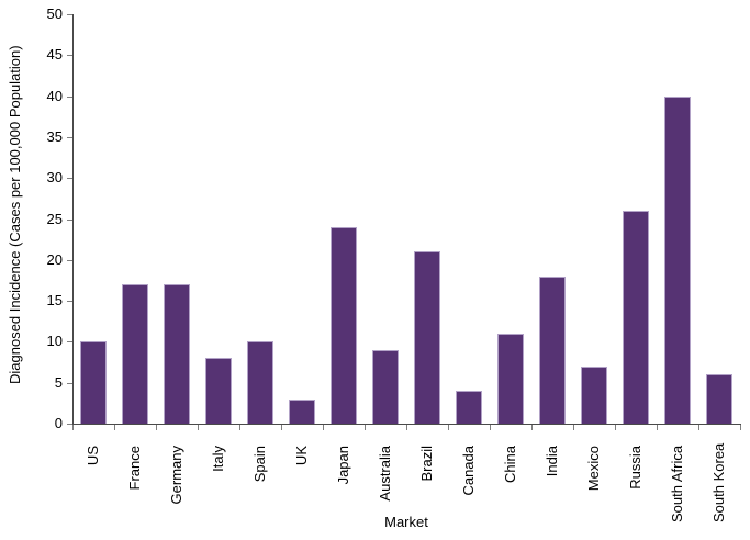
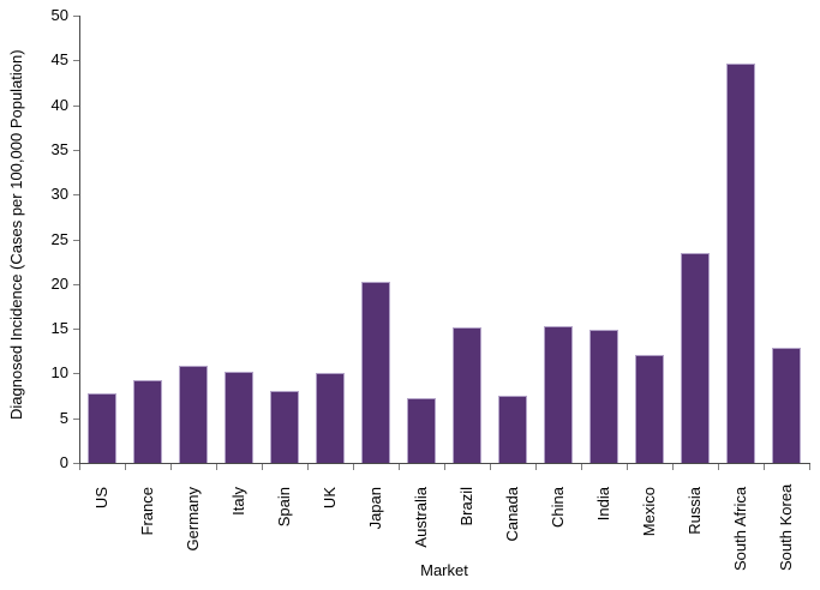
US: 10 -> 8
France: 17 -> 9
Germany: 17 -> 11
Italy: 8 -> 10
Spain: 10 -> 8
UK: 3 -> 10
Japan: 24 -> 20
Australia: 9 -> 7
Brazil: 21 -> 15
Canada: 4 -> 8
China: 11 -> 15
India: 18 -> 15
Mexico: 7 -> 12
Russia: 26 -> 24
South Africa: 40 -> 45
South Korea: 6 -> 13
